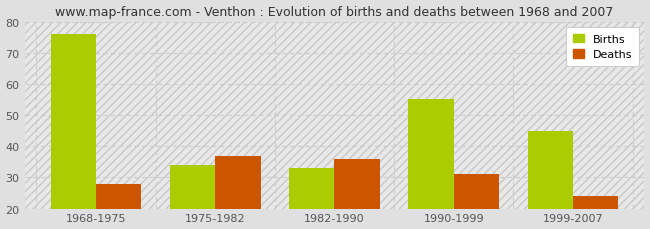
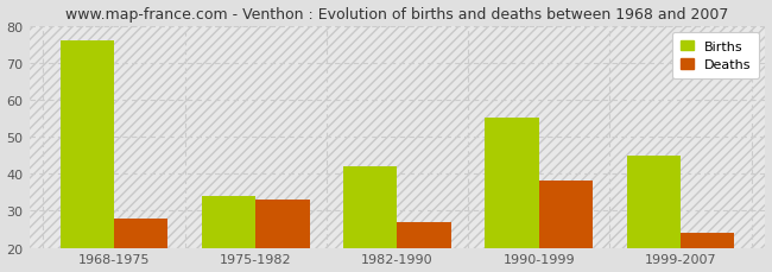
Deaths/1975-1982: 37 -> 33
Births/1982-1990: 33 -> 42
Deaths/1982-1990: 36 -> 27
Deaths/1990-1999: 31 -> 38
